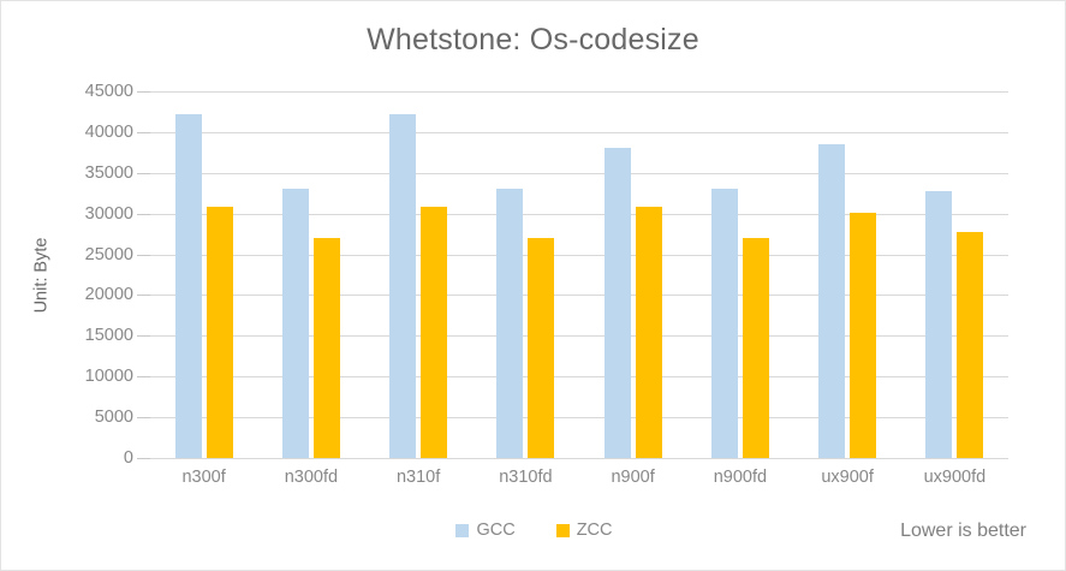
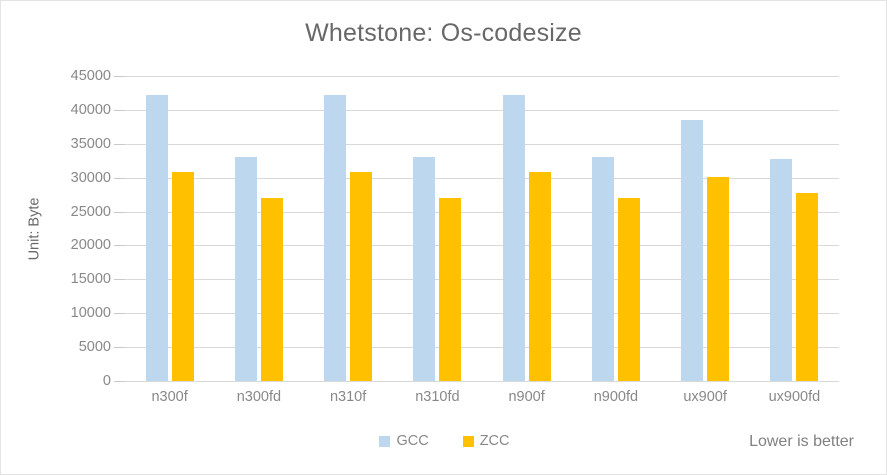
GCC/n900f: 38000 -> 42000
